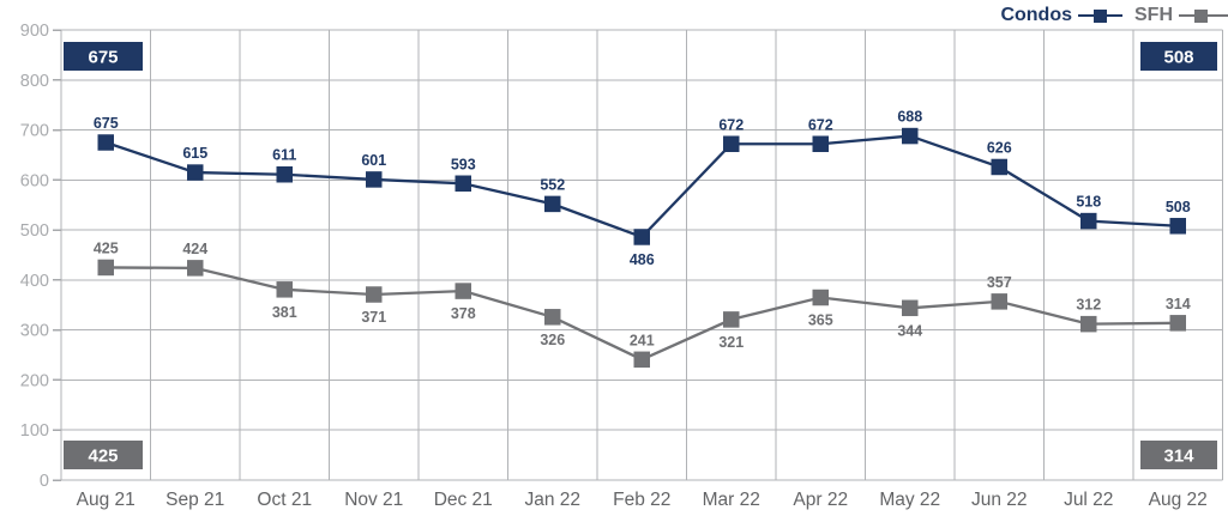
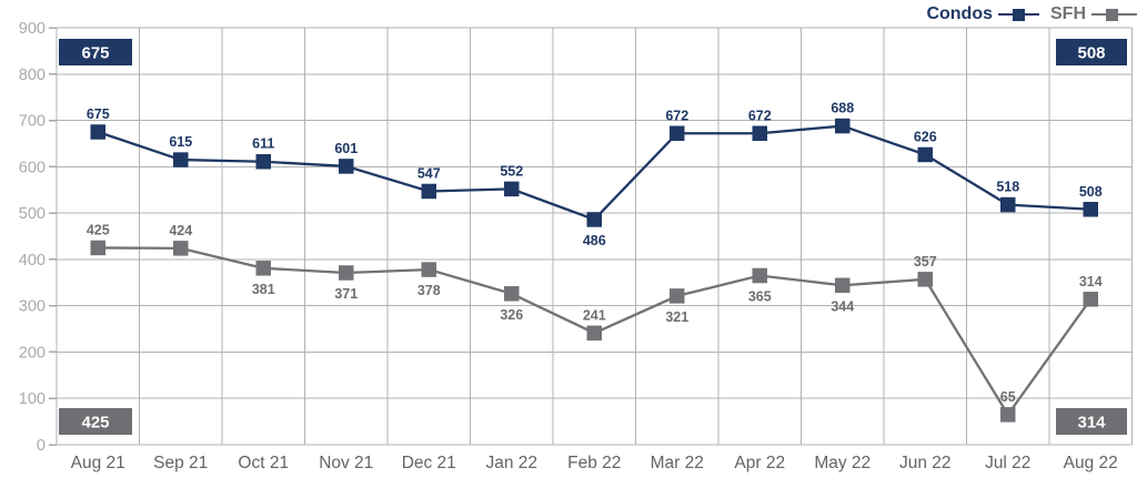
Condos/Dec 21: 593 -> 547
SFH/Jul 22: 312 -> 65
